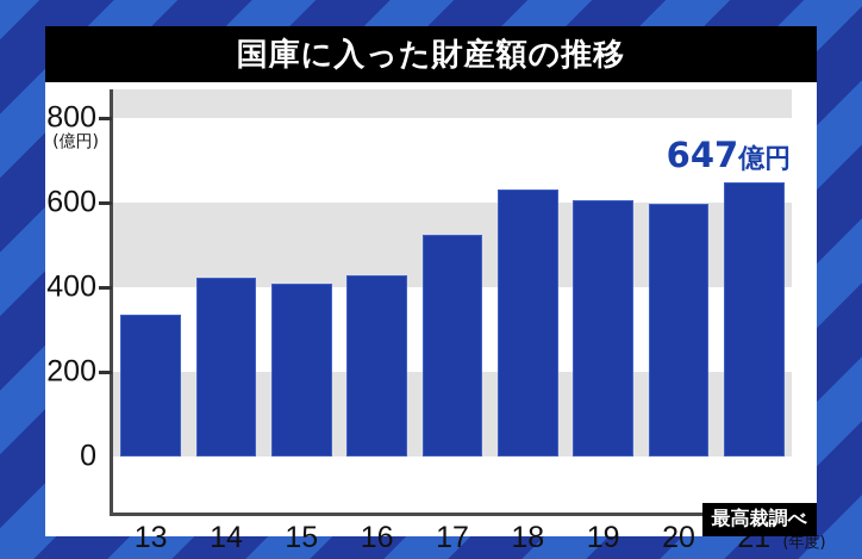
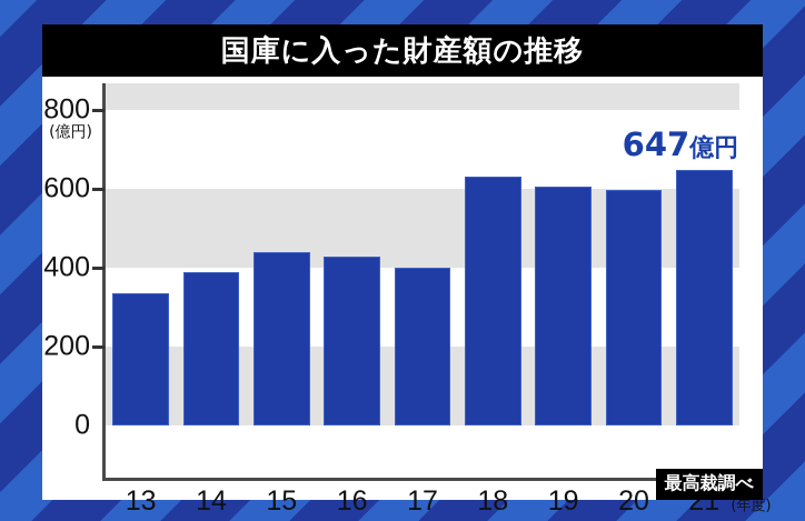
14: 420 -> 390
15: 410 -> 440
17: 520 -> 400
